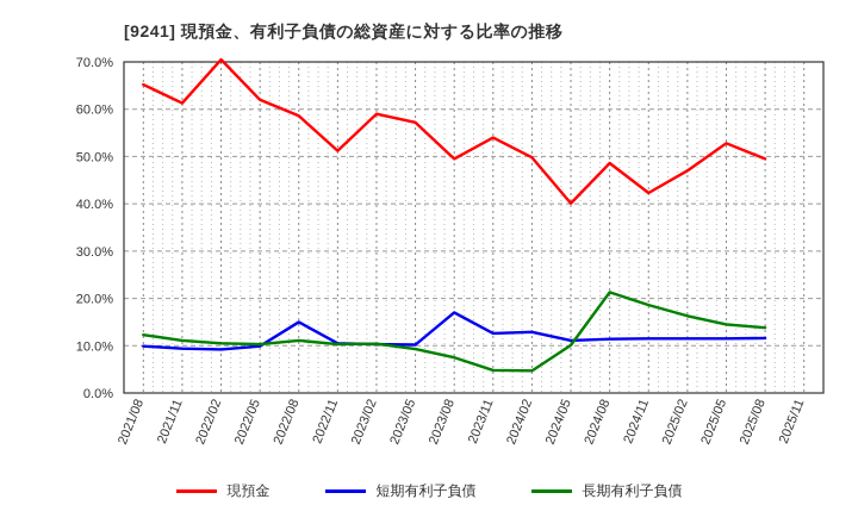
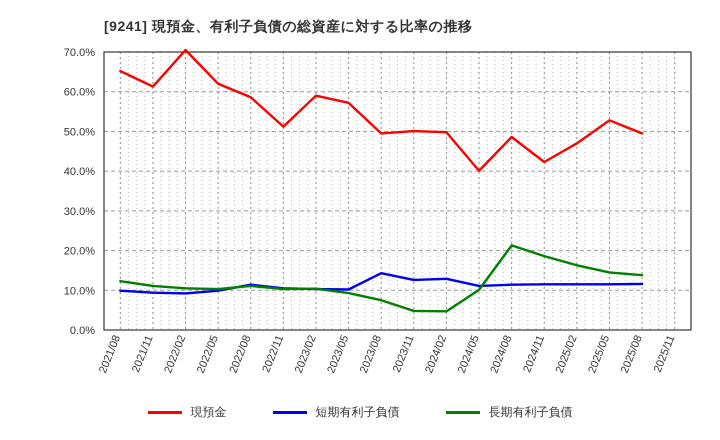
短期有利子負債/2022/08: 15% -> 11%
短期有利子負債/2023/08: 17% -> 14%
現預金/2023/11: 54% -> 50%
